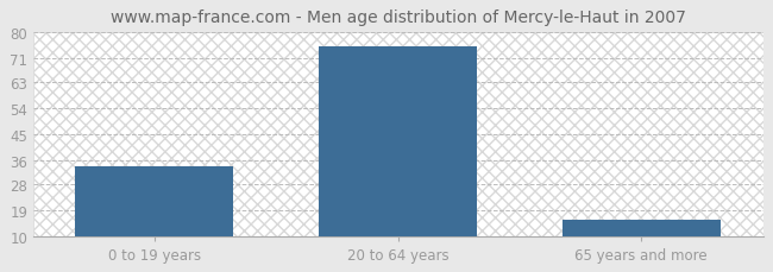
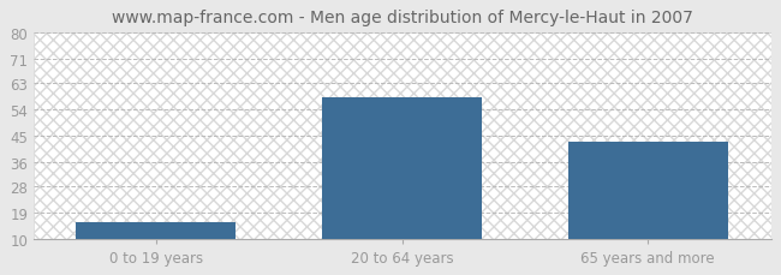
0 to 19 years: 34 -> 16
20 to 64 years: 75 -> 58
65 years and more: 16 -> 43
